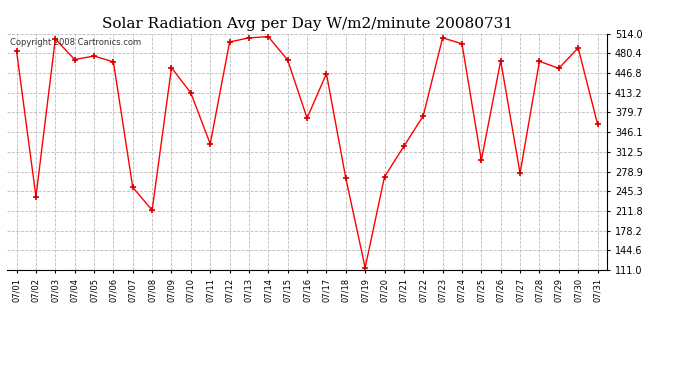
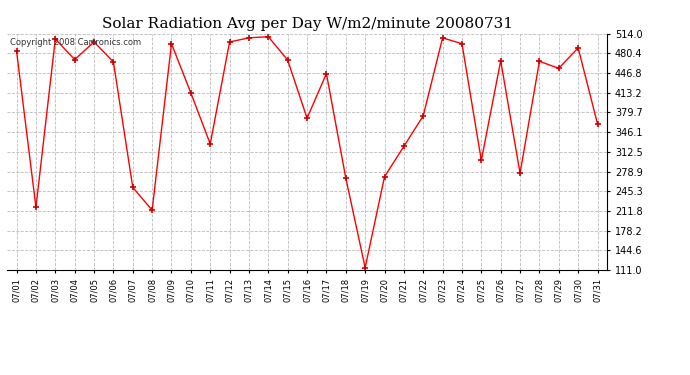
07/02: 236 -> 218
07/05: 476 -> 500
07/09: 456 -> 497
